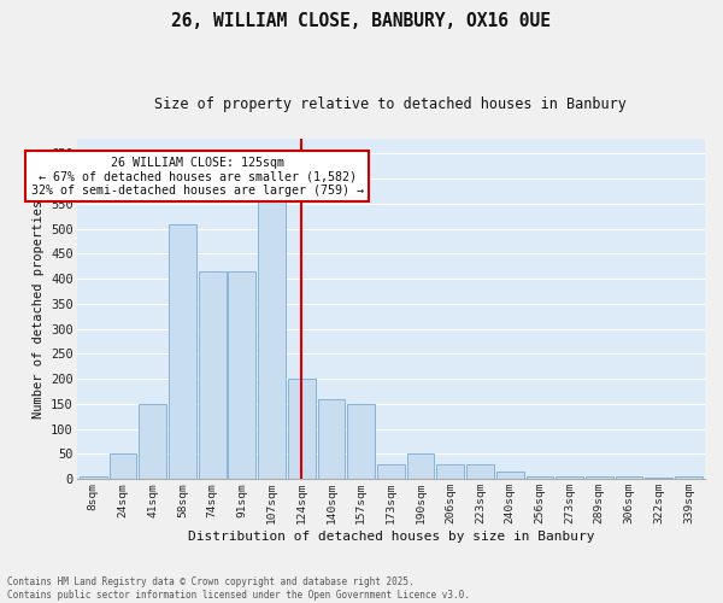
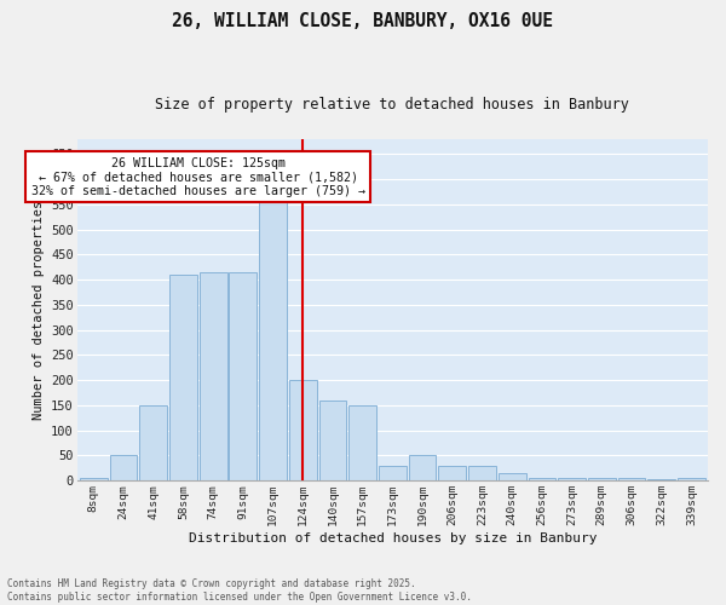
58sqm: 510 -> 410
